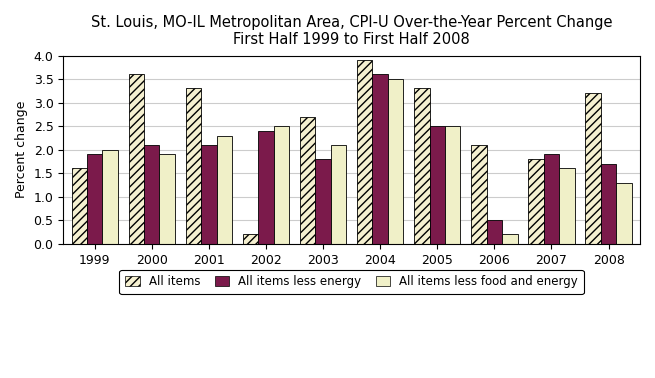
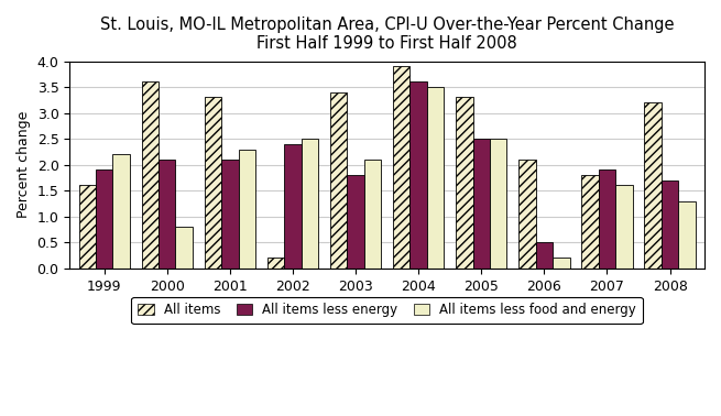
All items less food and energy/1999: 2.0 -> 2.2
All items less food and energy/2000: 1.9 -> 0.8
All items/2003: 2.7 -> 3.4
